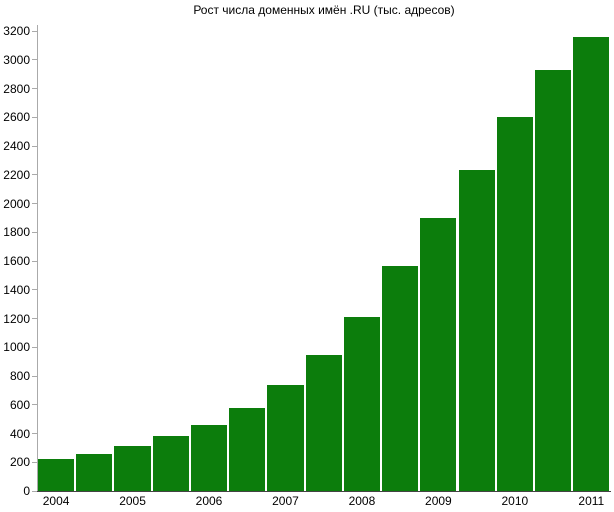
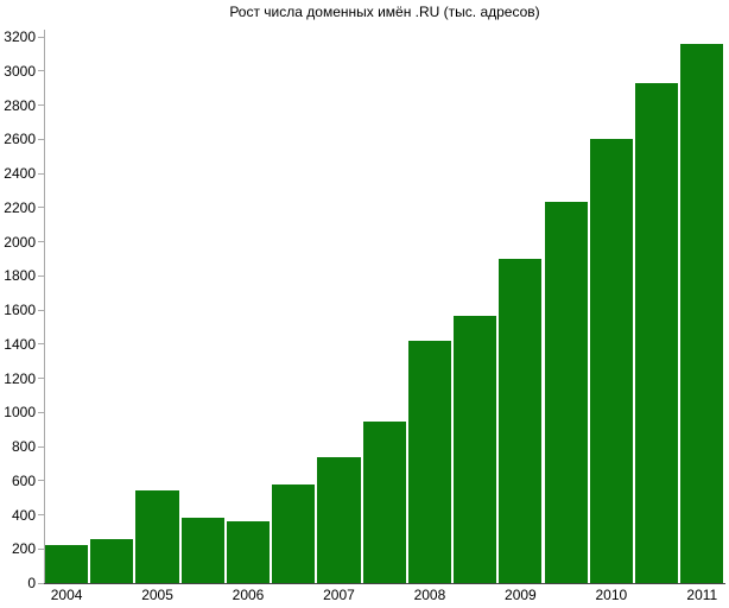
2005: 310 -> 540
2006: 460 -> 360
2008: 1210 -> 1420
